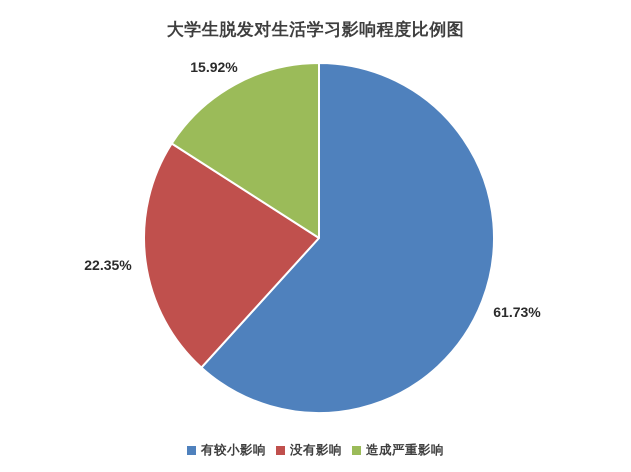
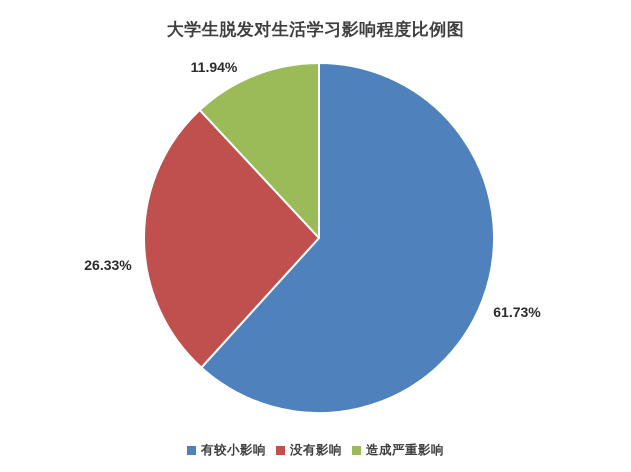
没有影响: 22.35% -> 26.33%
造成严重影响: 15.92% -> 11.94%
